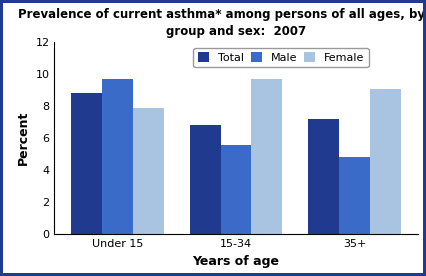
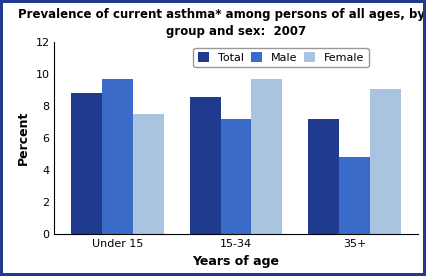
Female/Under 15: 7.9 -> 7.5
Total/15-34: 6.8 -> 8.6
Male/15-34: 5.6 -> 7.2
